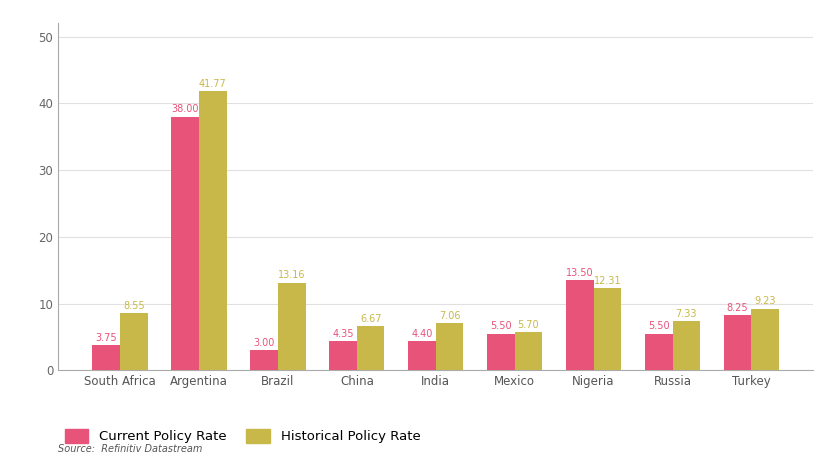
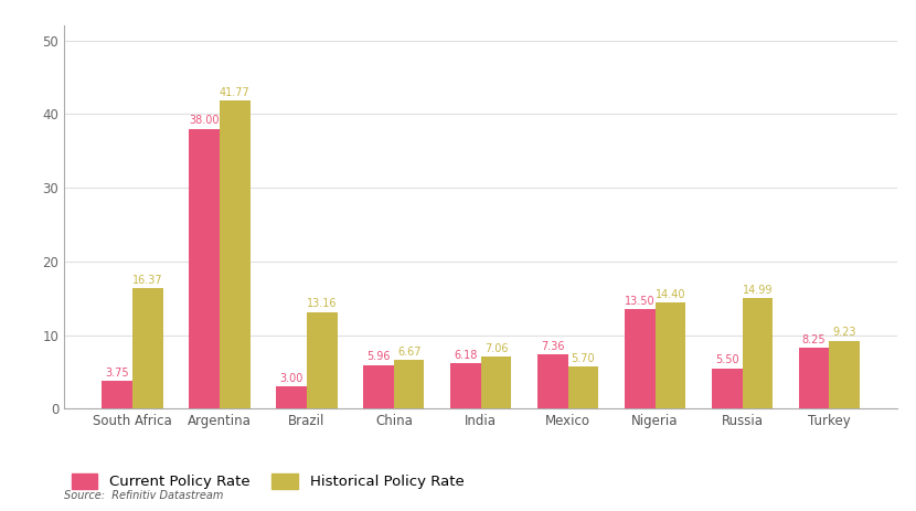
Historical Policy Rate/South Africa: 8.55 -> 16.37
Current Policy Rate/China: 4.35 -> 5.96
Current Policy Rate/India: 4.40 -> 6.18
Current Policy Rate/Mexico: 5.50 -> 7.36
Historical Policy Rate/Nigeria: 12.31 -> 14.40
Historical Policy Rate/Russia: 7.33 -> 14.99
